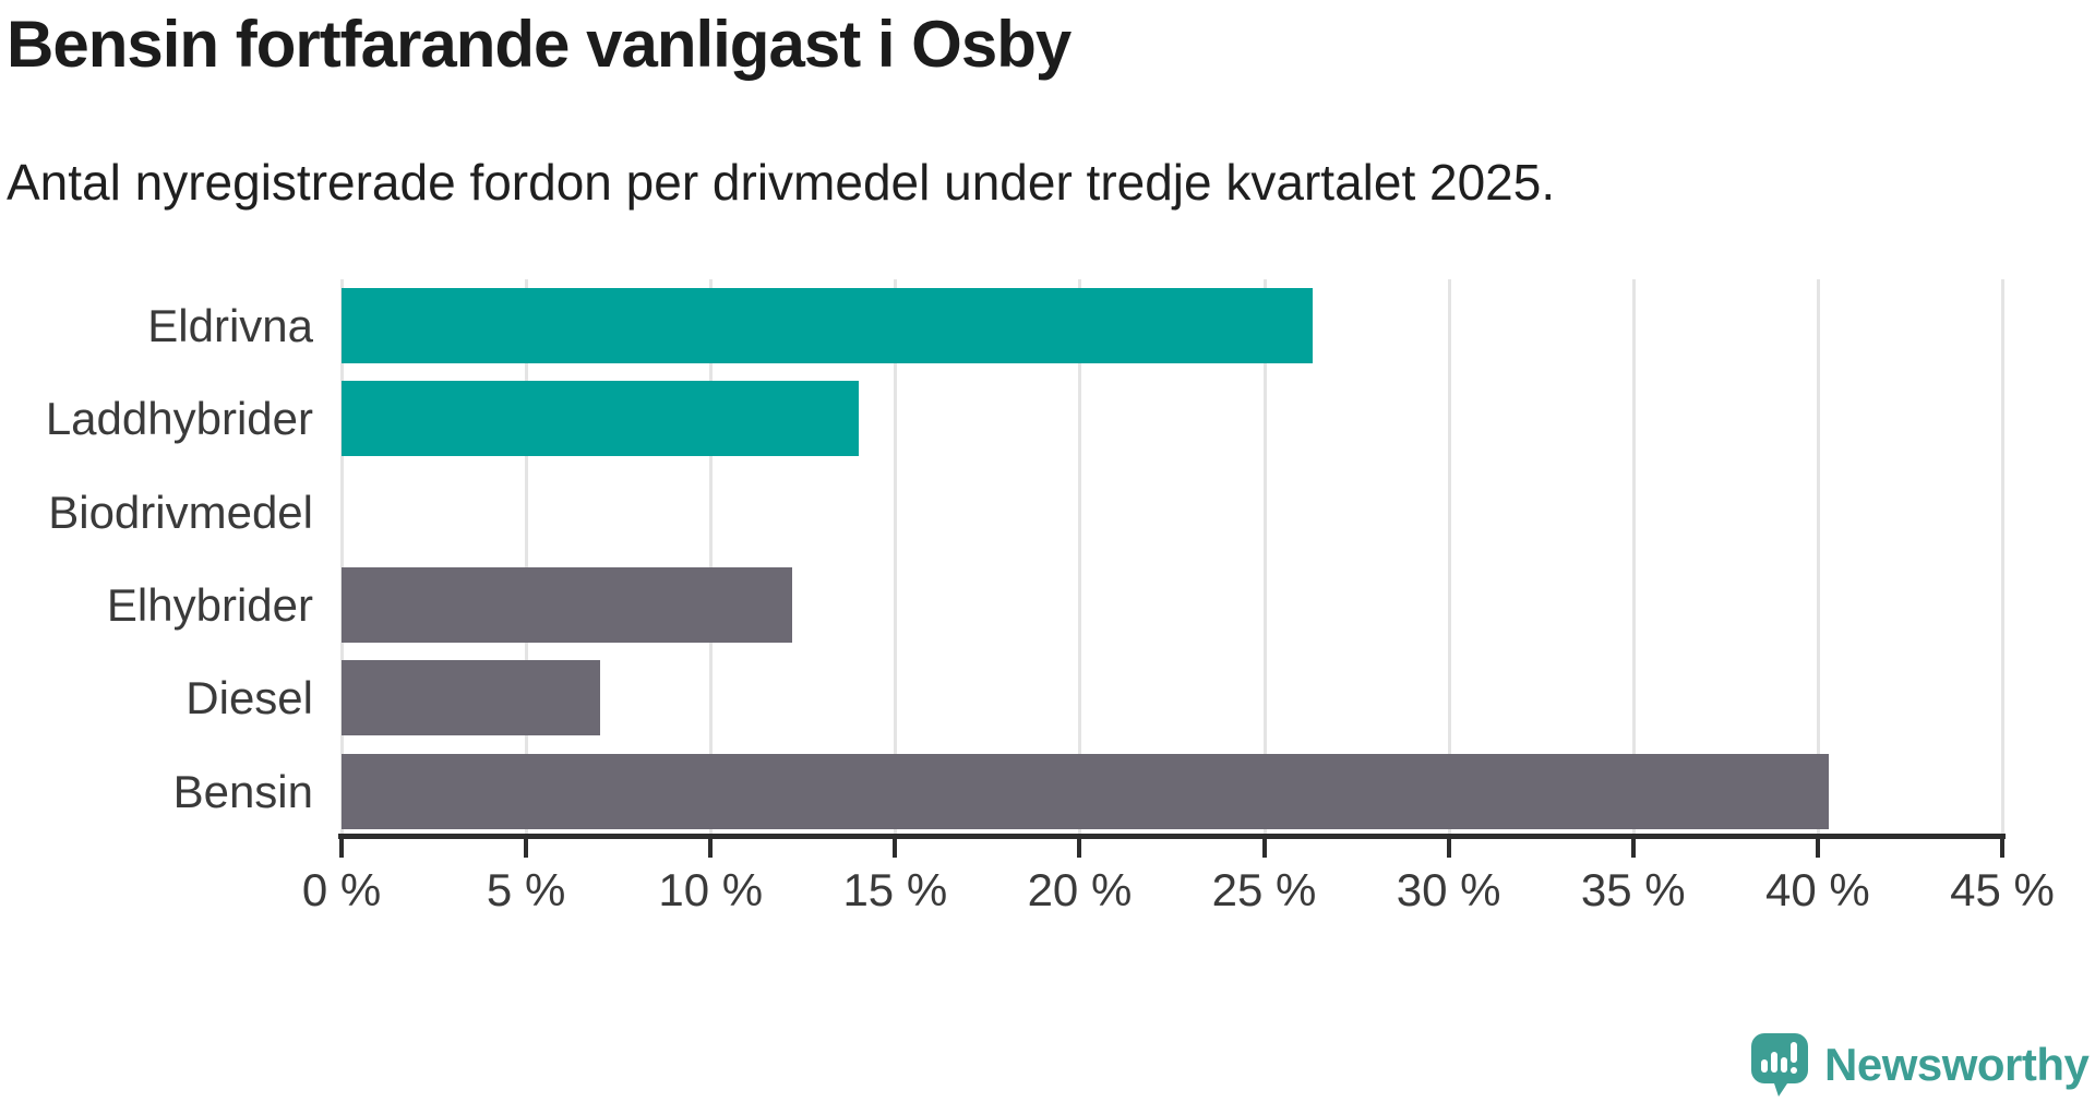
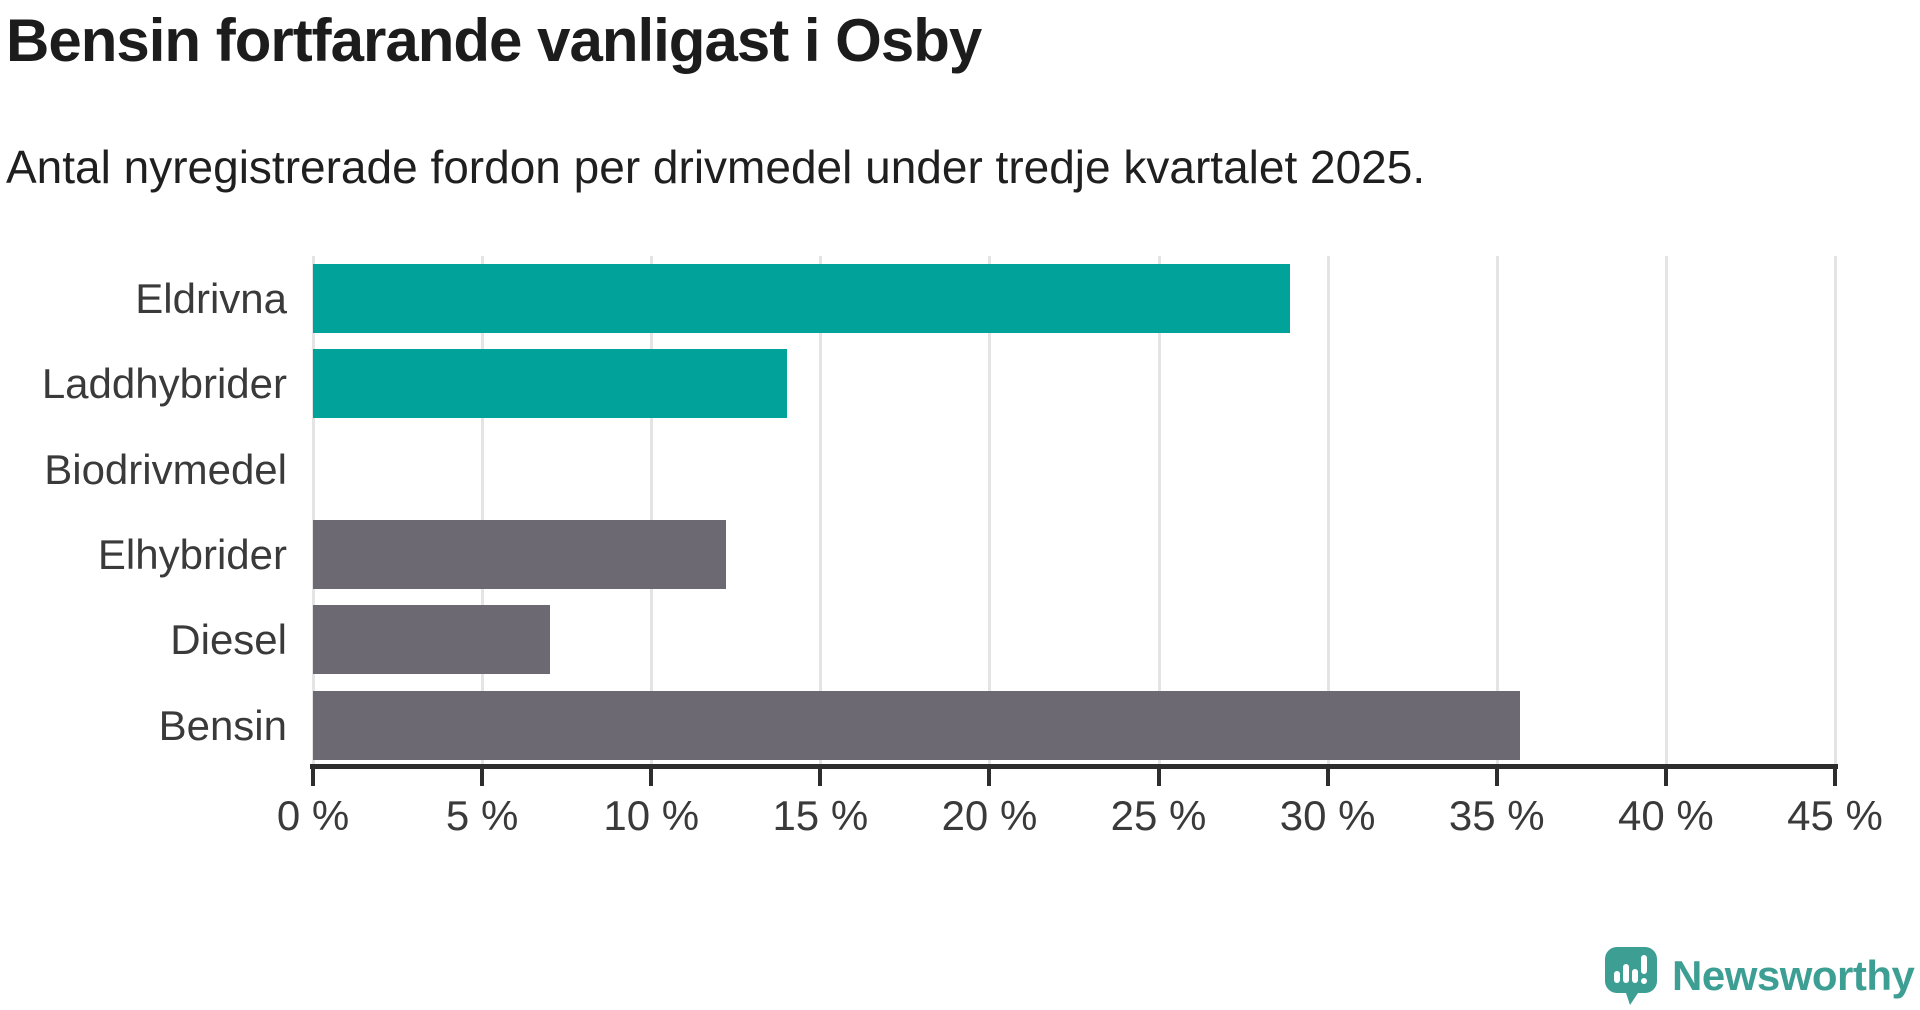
Eldrivna: 26.3% -> 28.9%
Bensin: 40.3% -> 35.7%
